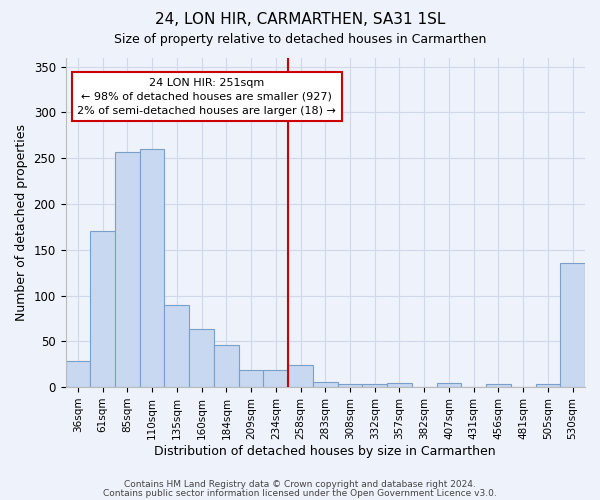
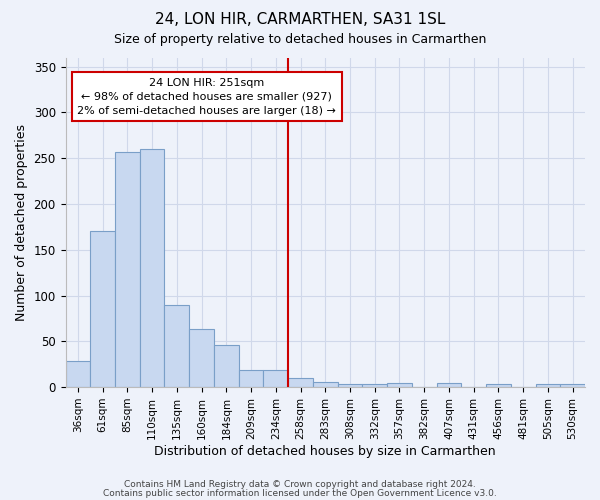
258sqm: 24 -> 10
530sqm: 136 -> 3
